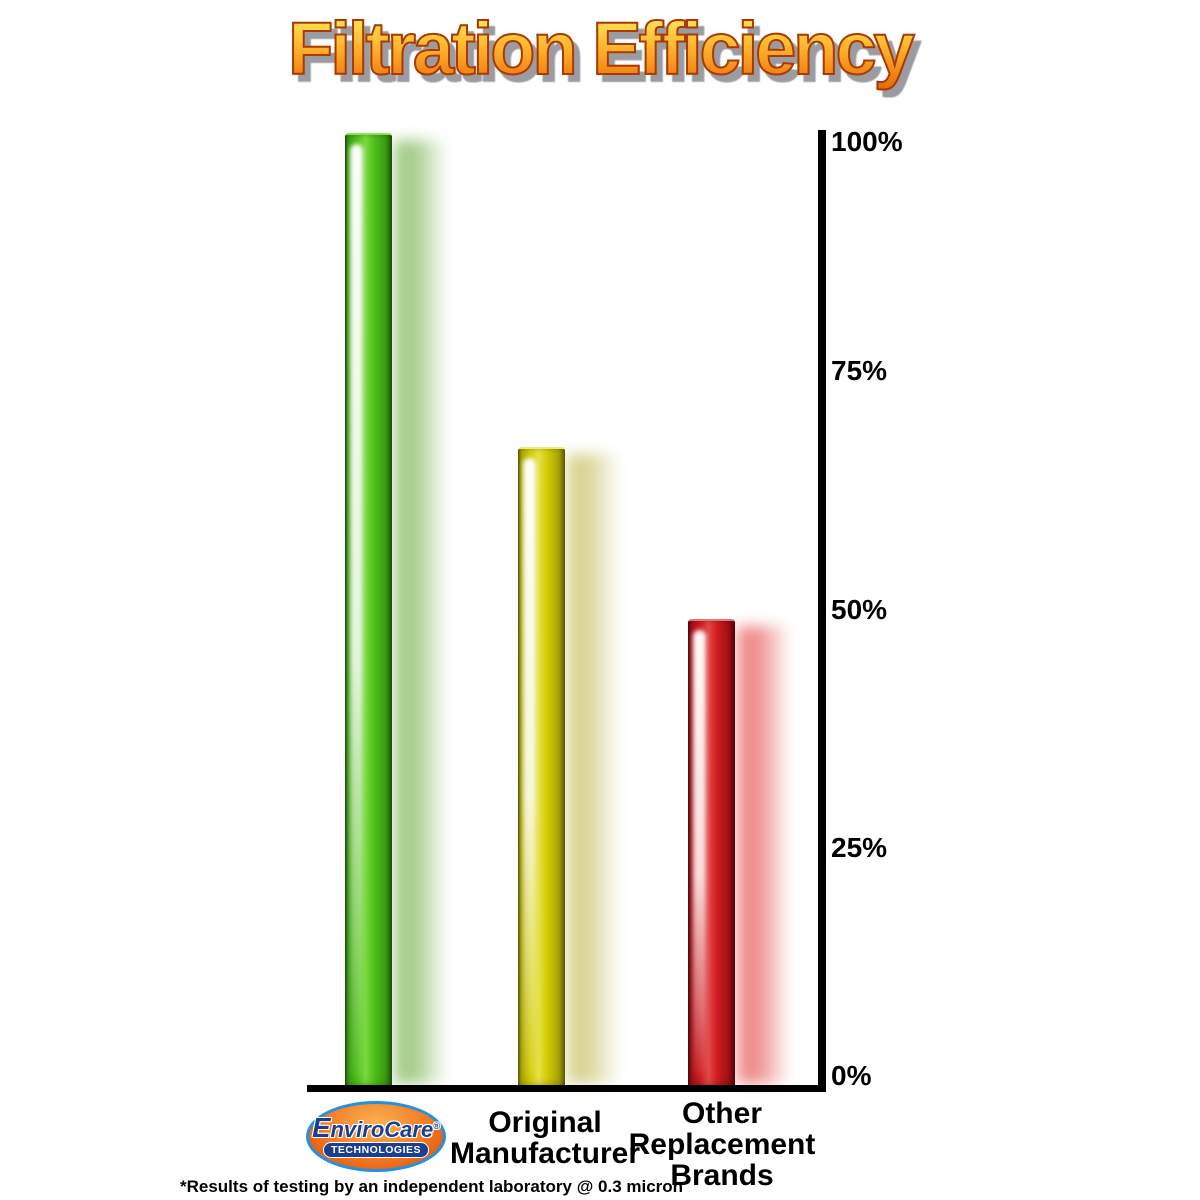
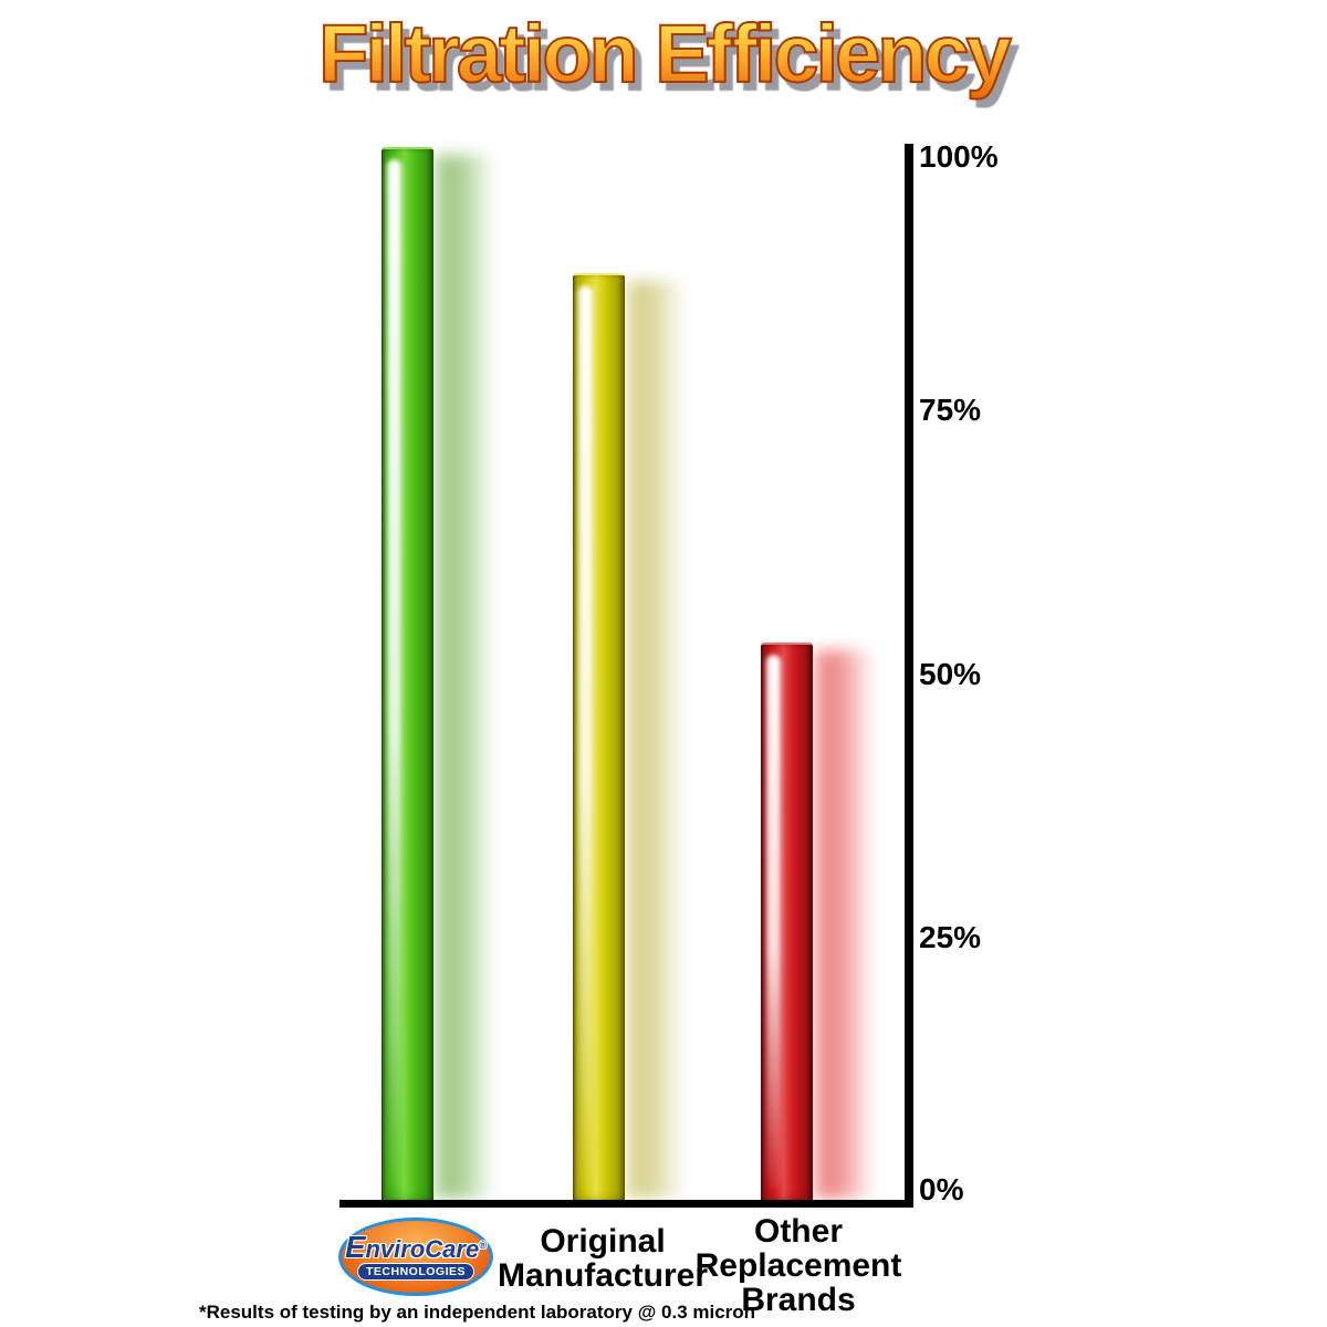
Original Manufacturer: 67% -> 88%
Other Replacement Brands: 49% -> 53%
